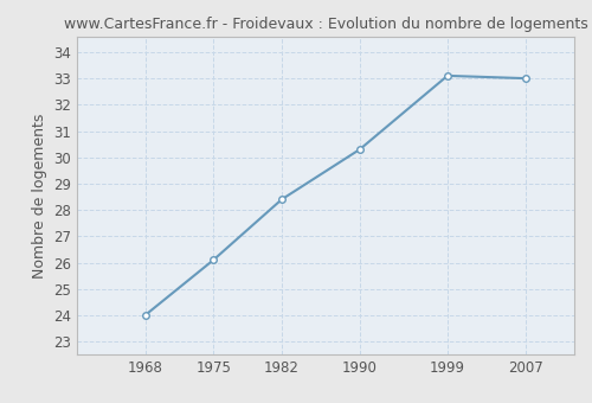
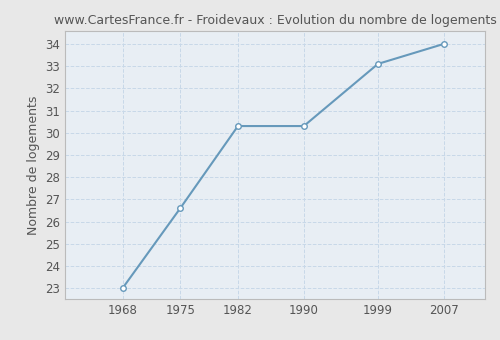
1968: 24.0 -> 23.0
1975: 26.1 -> 26.6
1982: 28.4 -> 30.3
2007: 33.0 -> 34.0
